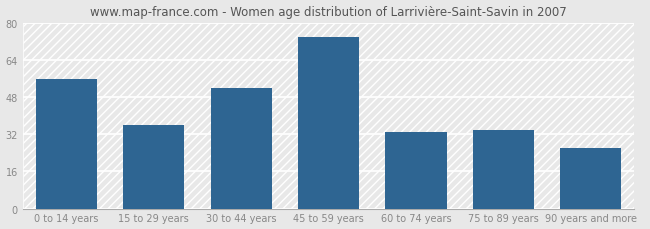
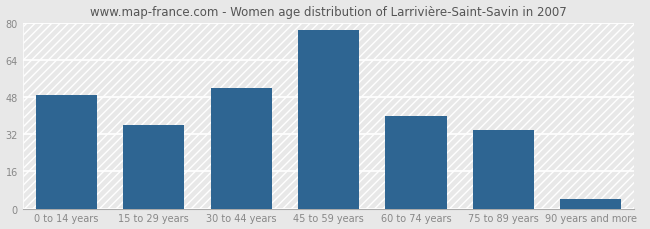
0 to 14 years: 56 -> 49
45 to 59 years: 74 -> 77
60 to 74 years: 33 -> 40
90 years and more: 26 -> 4
